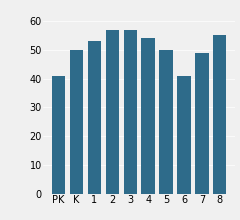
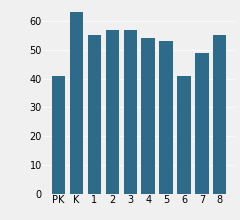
K: 50 -> 63
1: 53 -> 55
5: 50 -> 53
